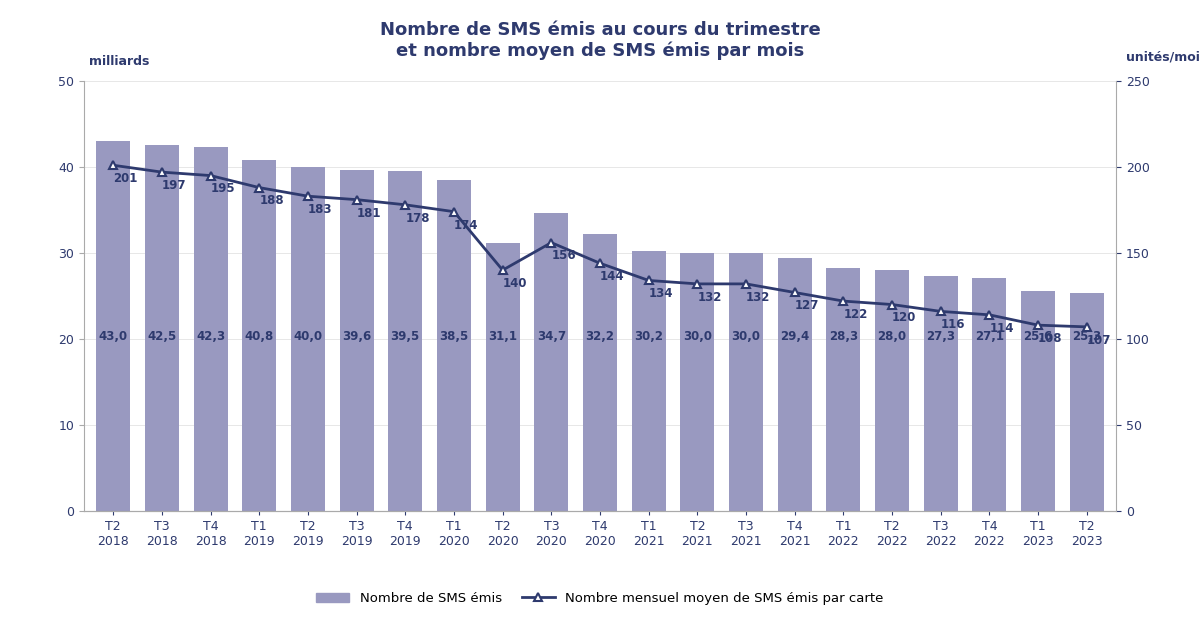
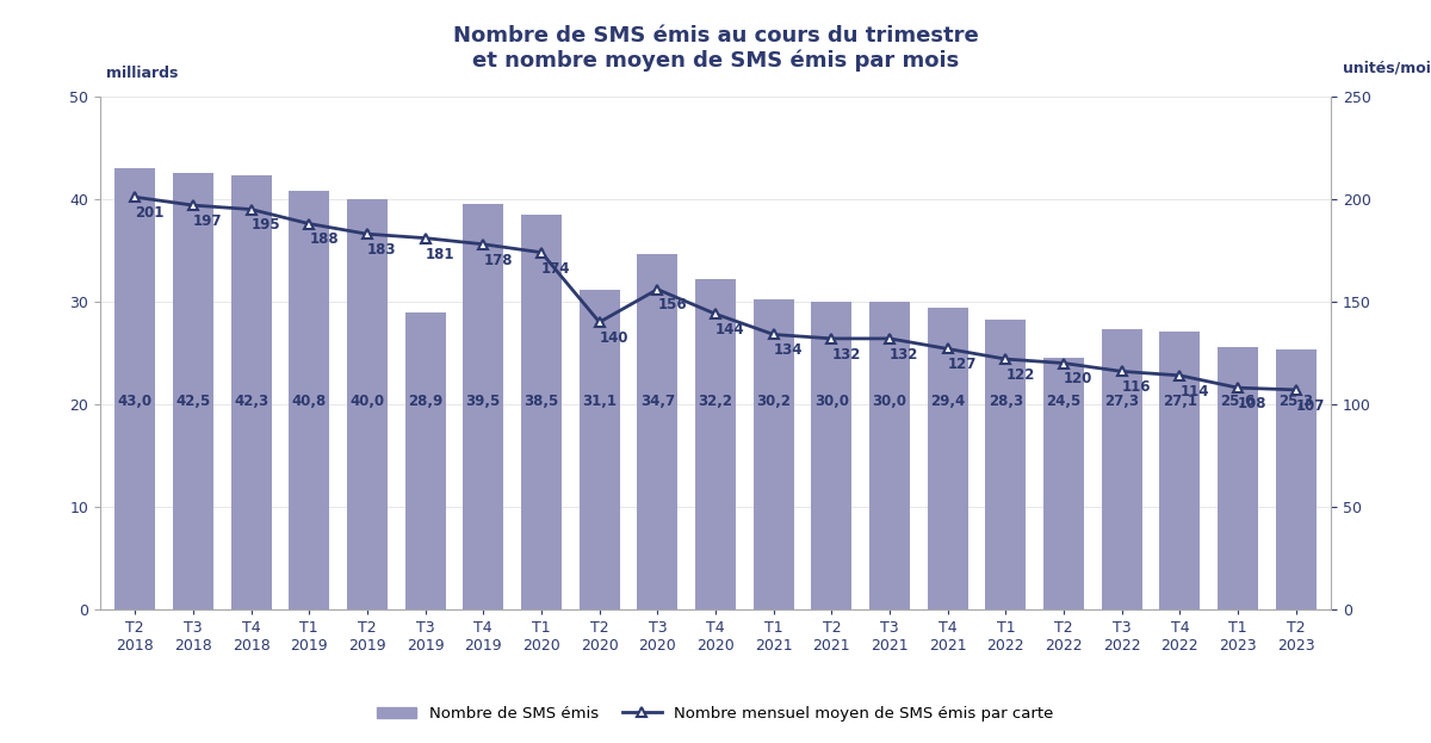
Nombre de SMS émis/T3 2019: 39,6 -> 28,9
Nombre de SMS émis/T2 2022: 28,0 -> 24,5
